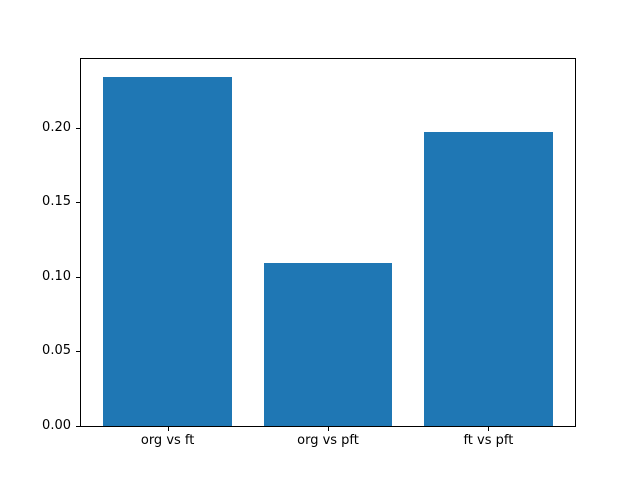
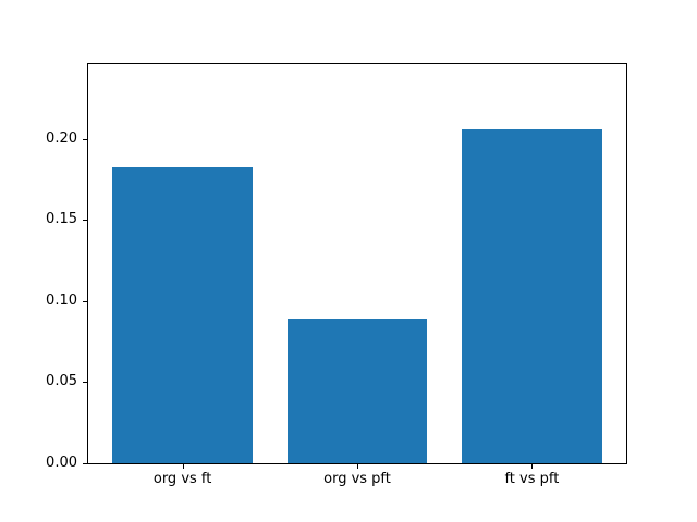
org vs ft: 0.234 -> 0.182
org vs pft: 0.109 -> 0.089
ft vs pft: 0.197 -> 0.206
